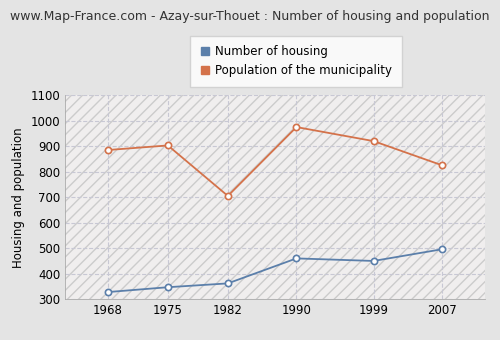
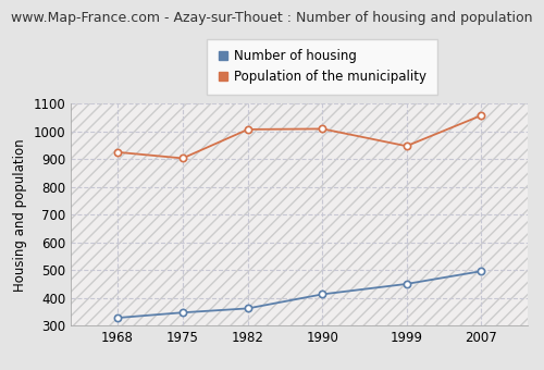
Population of the municipality/1968: 885 -> 925
Population of the municipality/1982: 705 -> 1007
Number of housing/1990: 460 -> 413
Population of the municipality/1990: 975 -> 1009
Population of the municipality/1999: 920 -> 947
Population of the municipality/2007: 825 -> 1057
